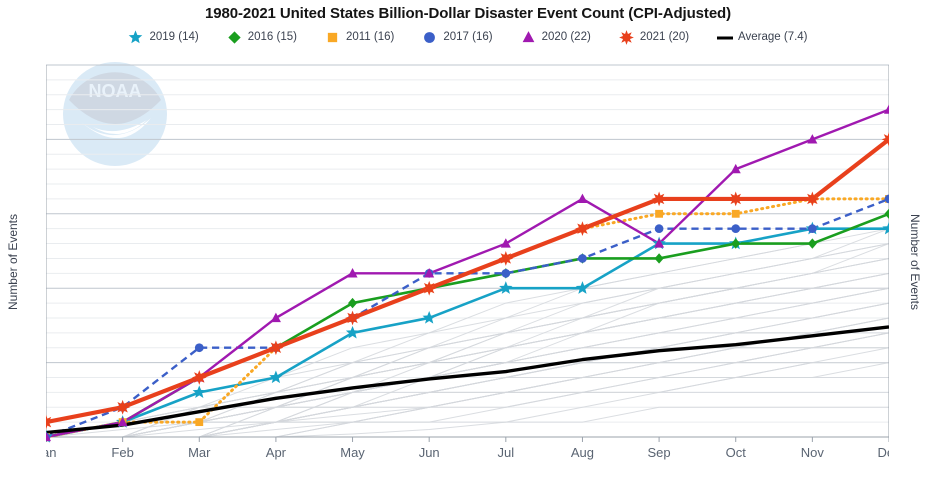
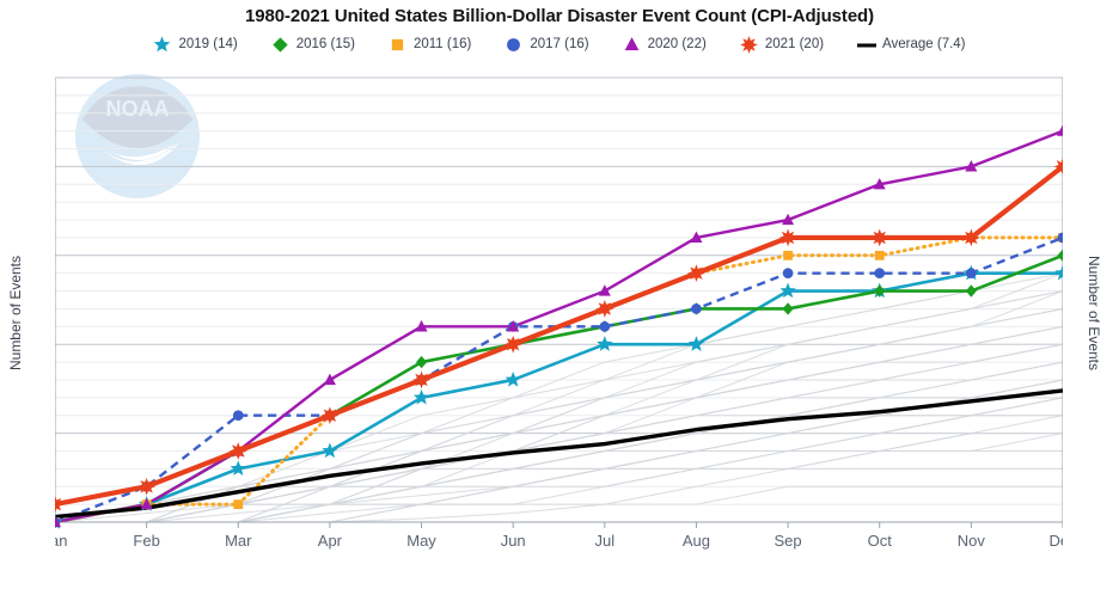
2020 (22)/Sep: 13 -> 17
2020 (22)/Oct: 18 -> 19
